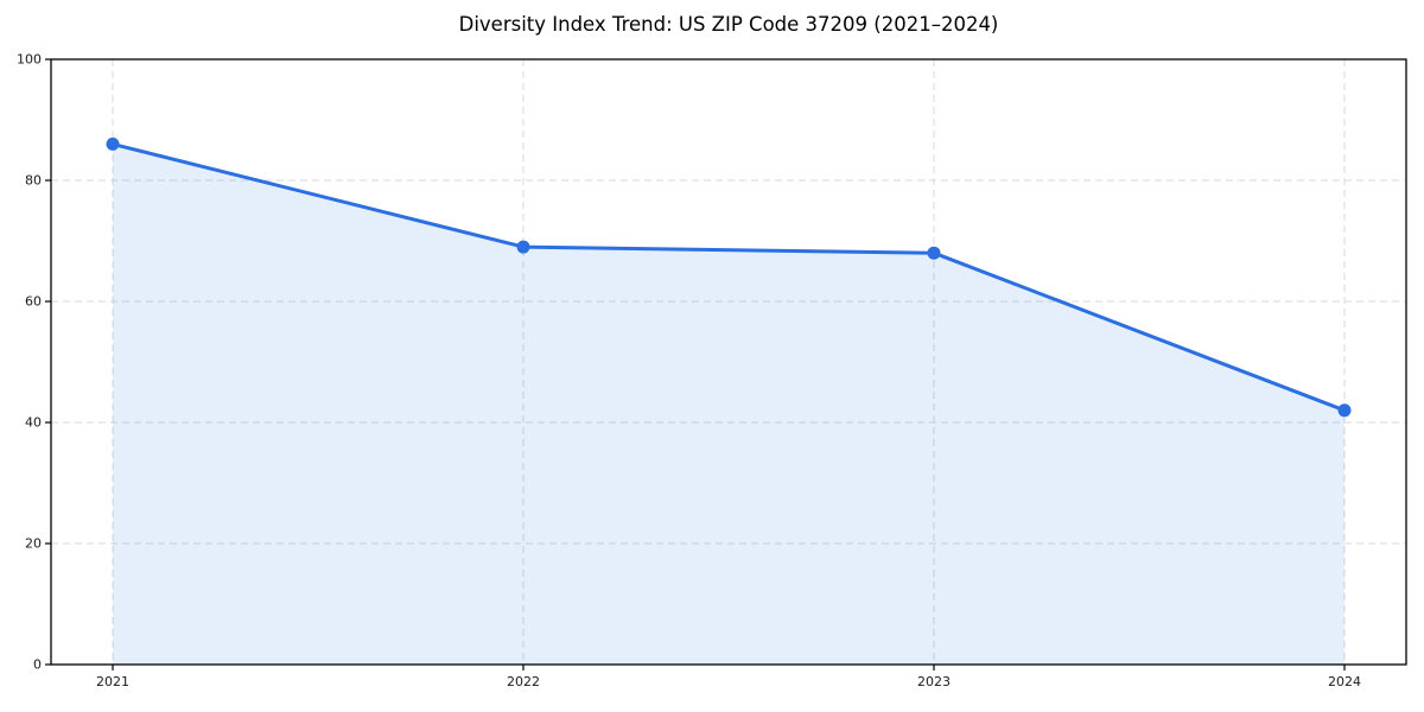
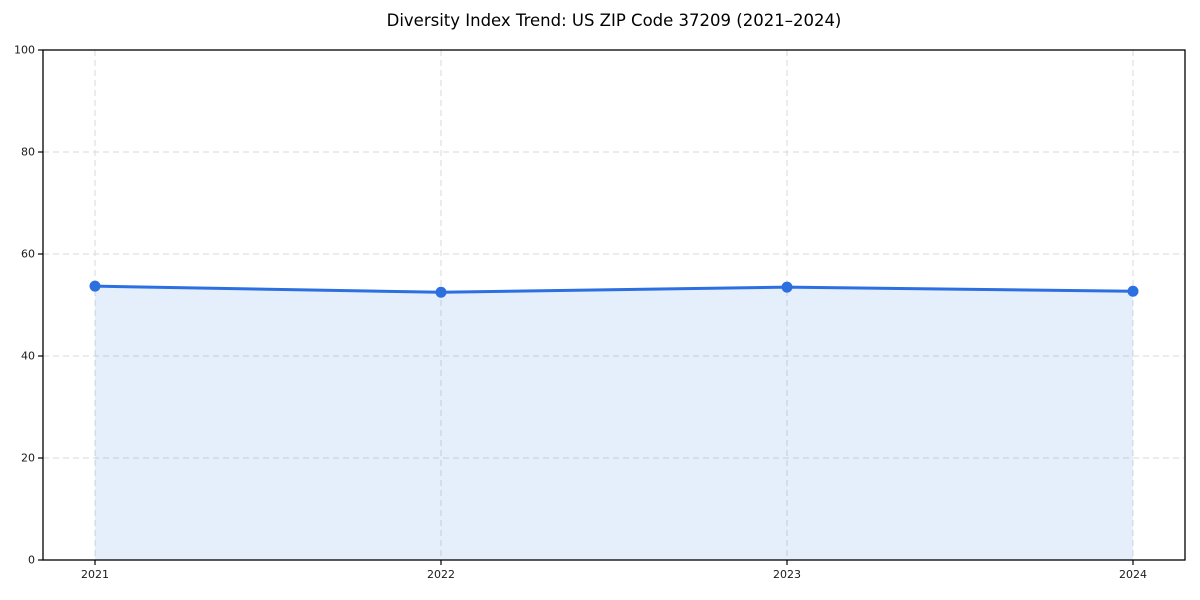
2021: 86 -> 54
2022: 69 -> 52
2023: 68 -> 54
2024: 42 -> 53
